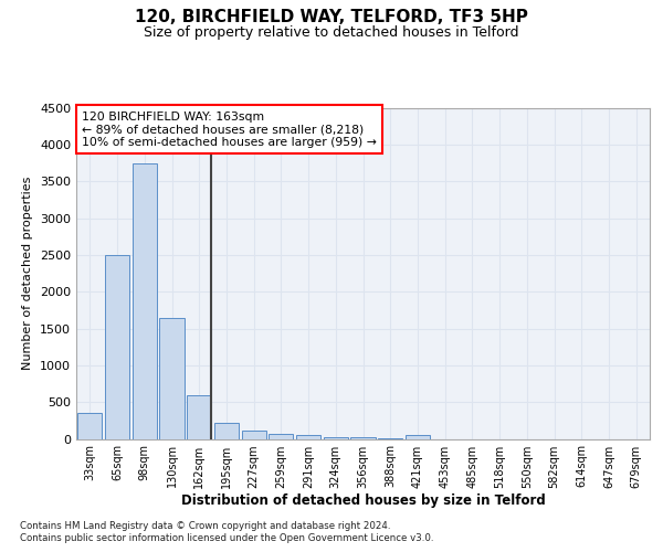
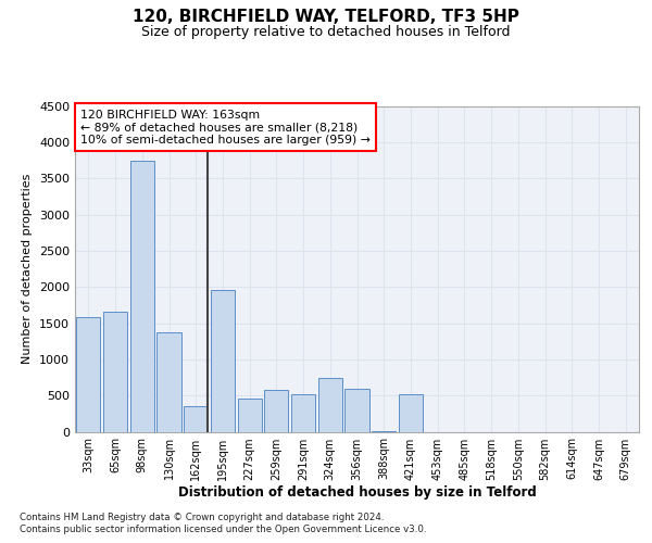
33sqm: 350 -> 1580
65sqm: 2500 -> 1660
130sqm: 1650 -> 1380
162sqm: 600 -> 360
195sqm: 220 -> 1960
227sqm: 110 -> 460
259sqm: 80 -> 580
291sqm: 50 -> 520
324sqm: 30 -> 740
356sqm: 20 -> 600
421sqm: 50 -> 520
